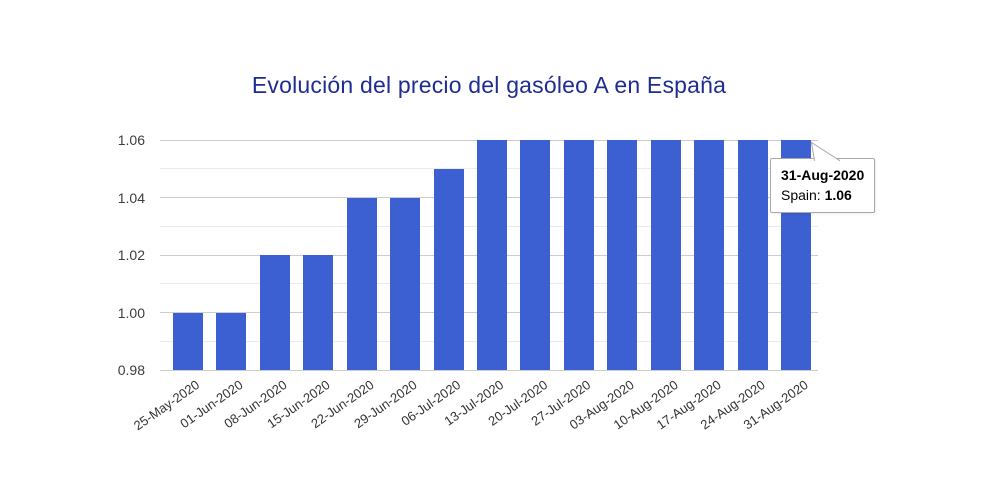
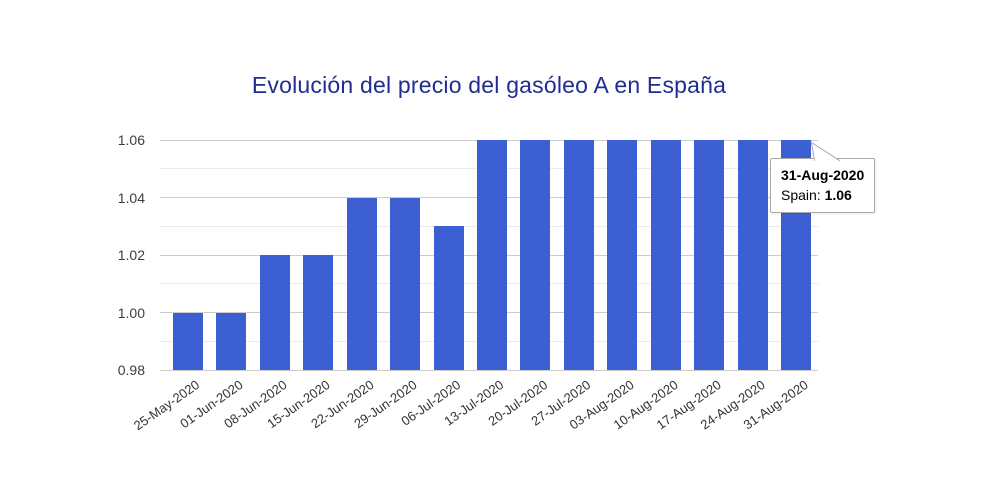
06-Jul-2020: 1.05 -> 1.03
